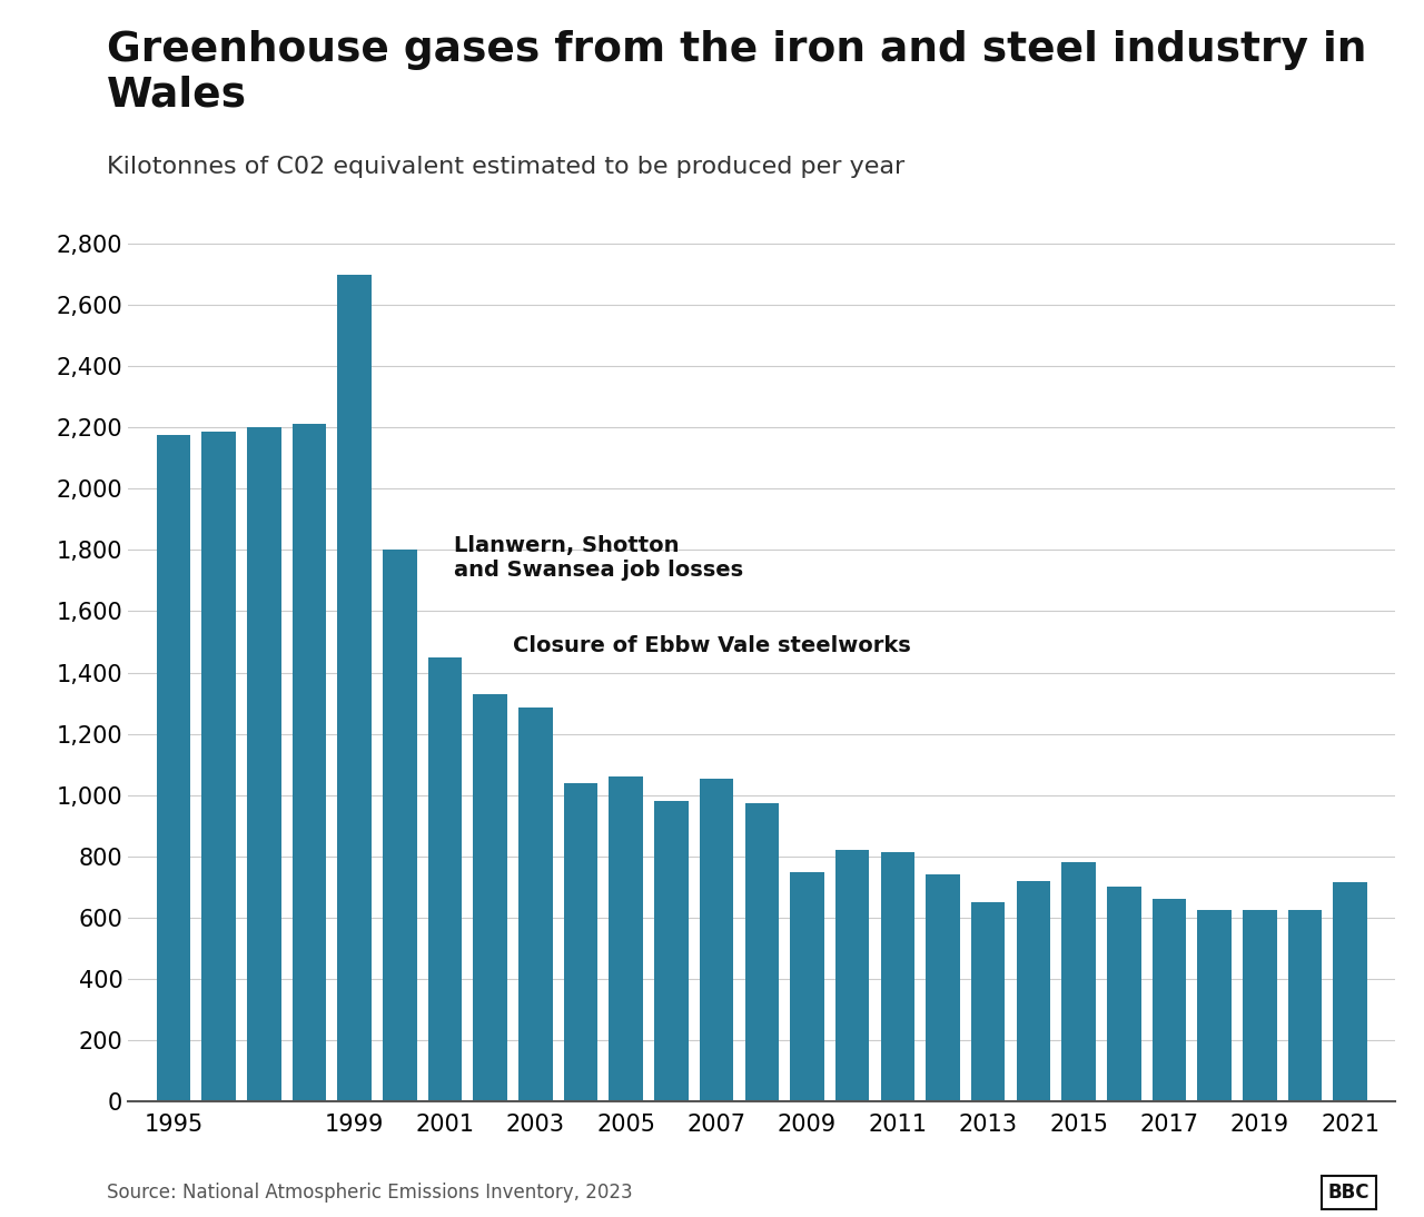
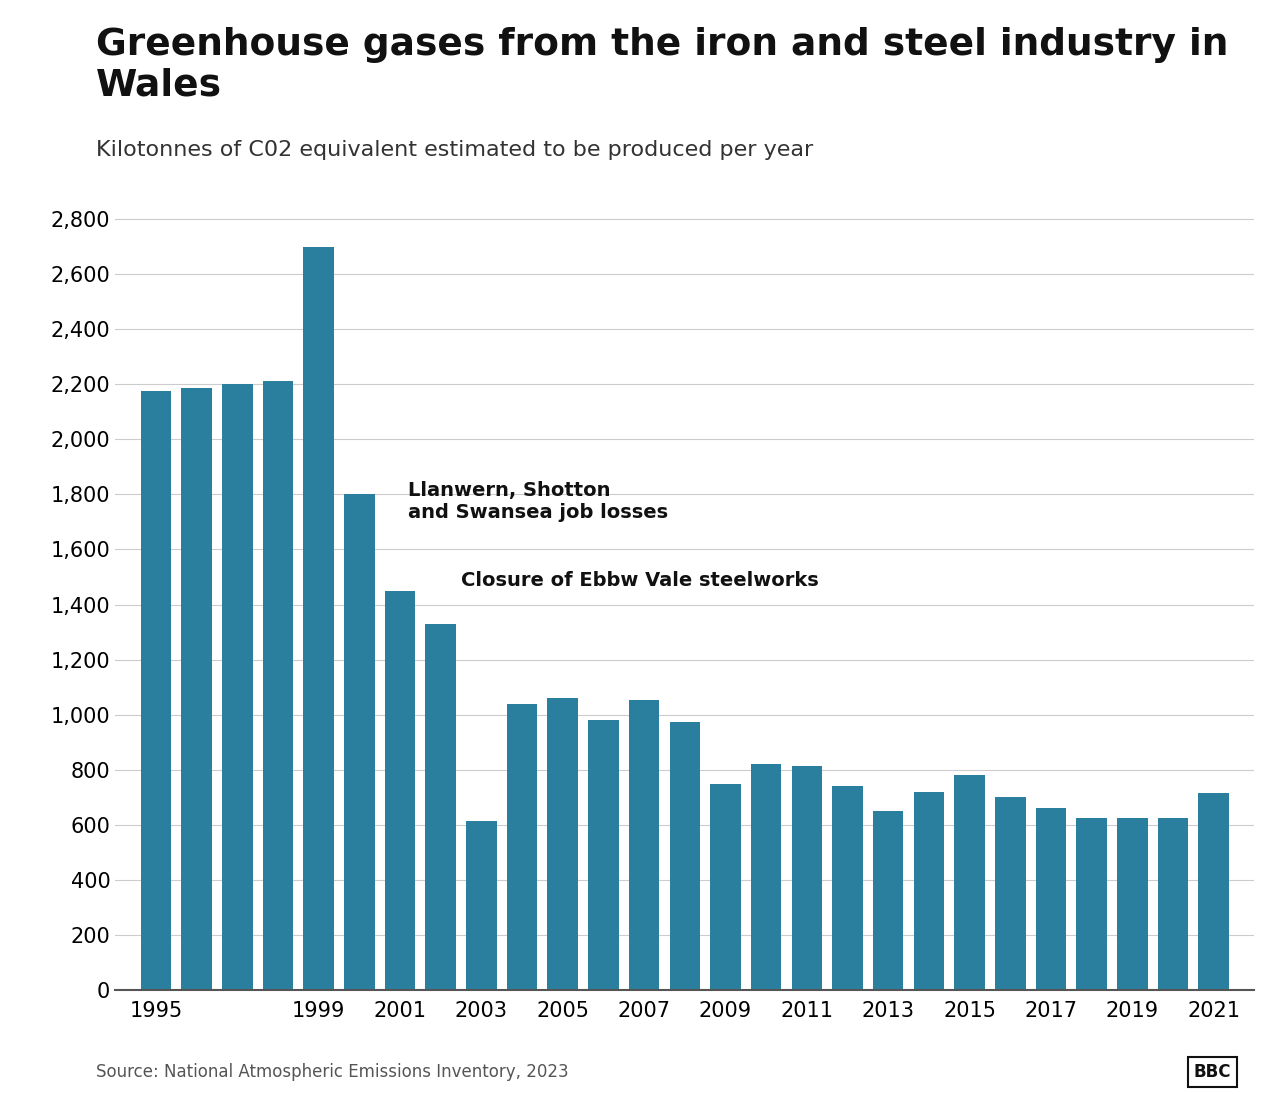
2003: 1,285 -> 615
